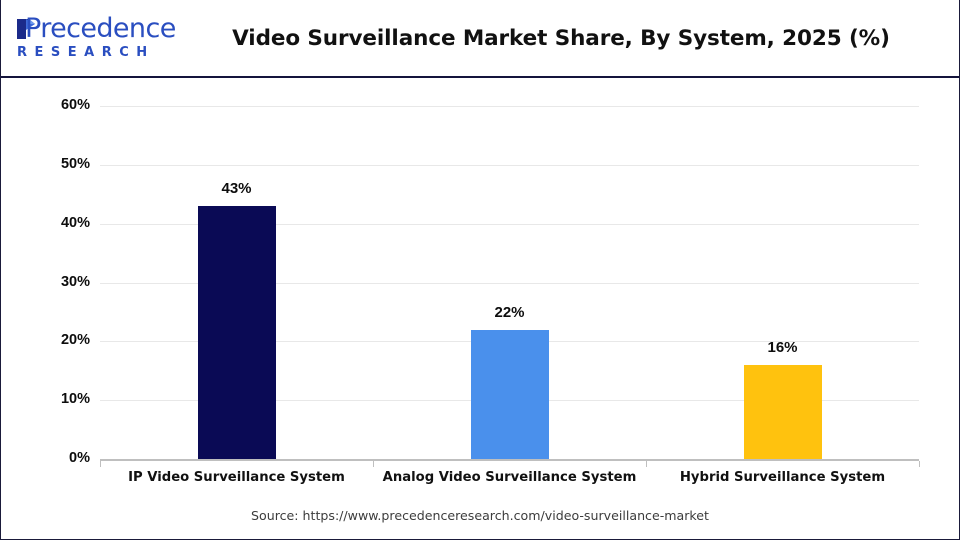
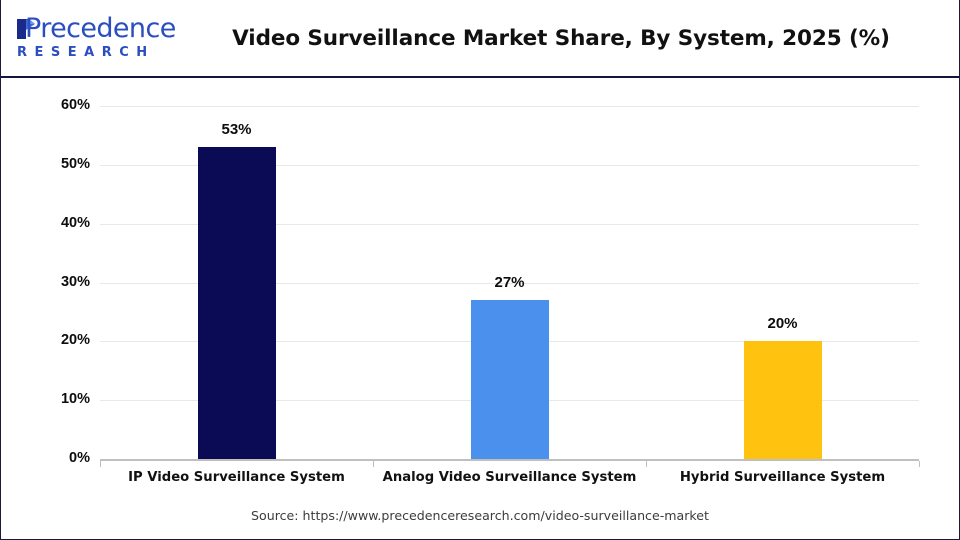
IP Video Surveillance System: 43% -> 53%
Analog Video Surveillance System: 22% -> 27%
Hybrid Surveillance System: 16% -> 20%
